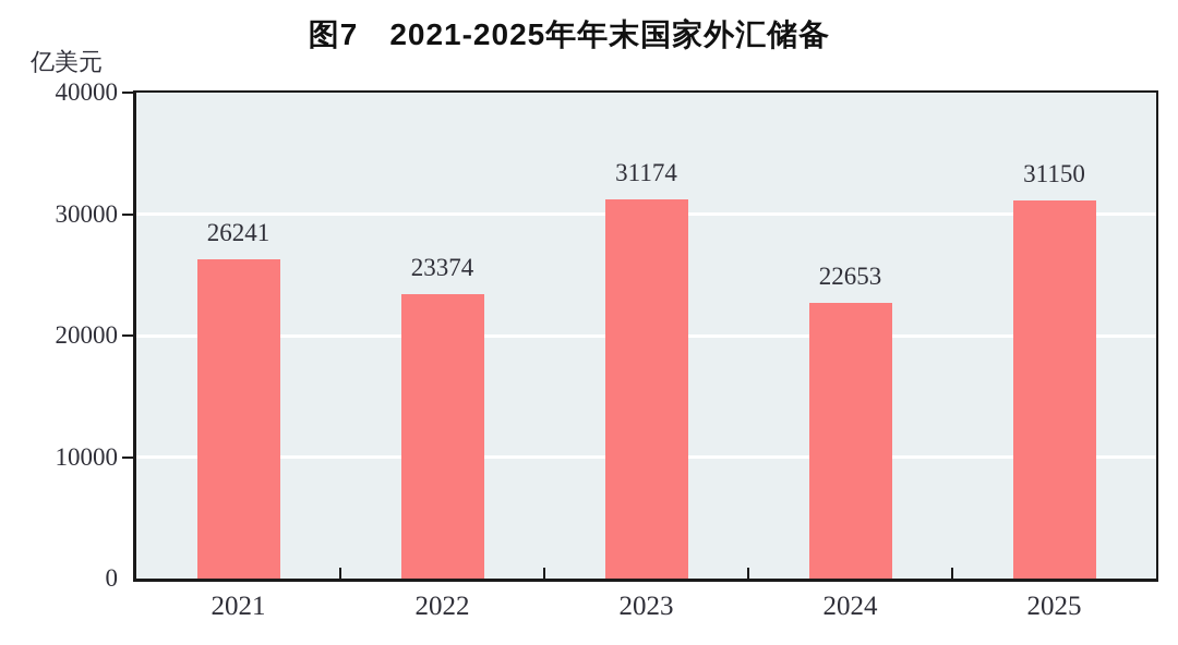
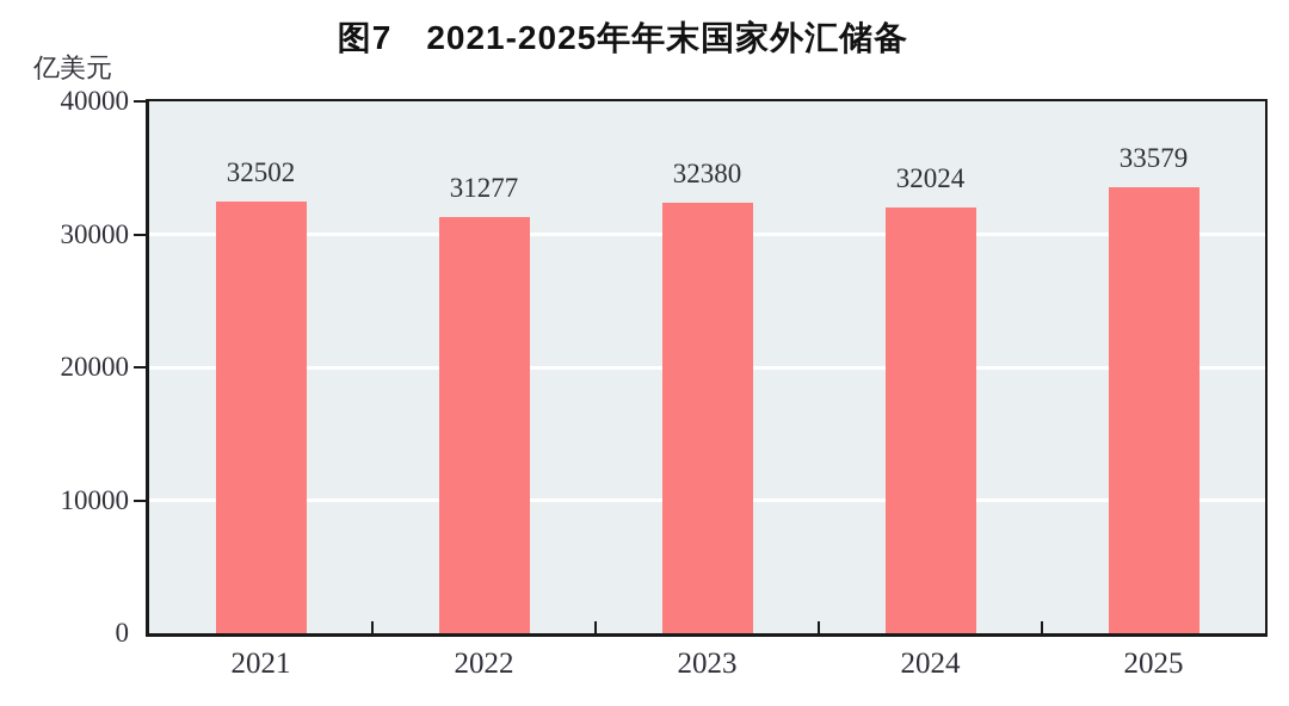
2021: 26241 -> 32502
2022: 23374 -> 31277
2023: 31174 -> 32380
2024: 22653 -> 32024
2025: 31150 -> 33579
